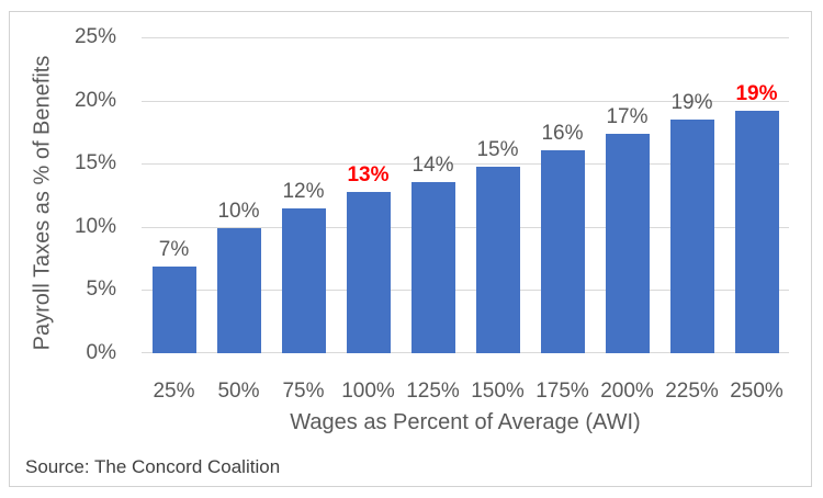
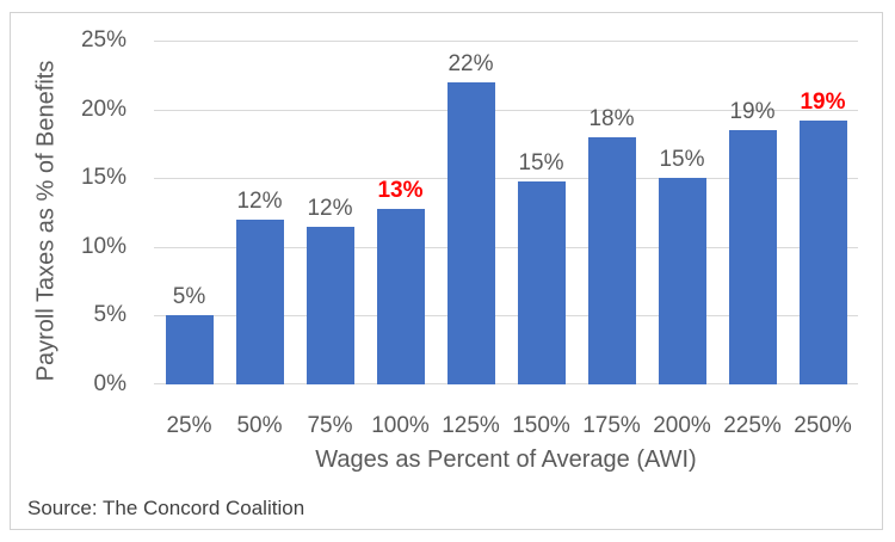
25%: 7% -> 5%
50%: 10% -> 12%
125%: 14% -> 22%
175%: 16% -> 18%
200%: 17% -> 15%
